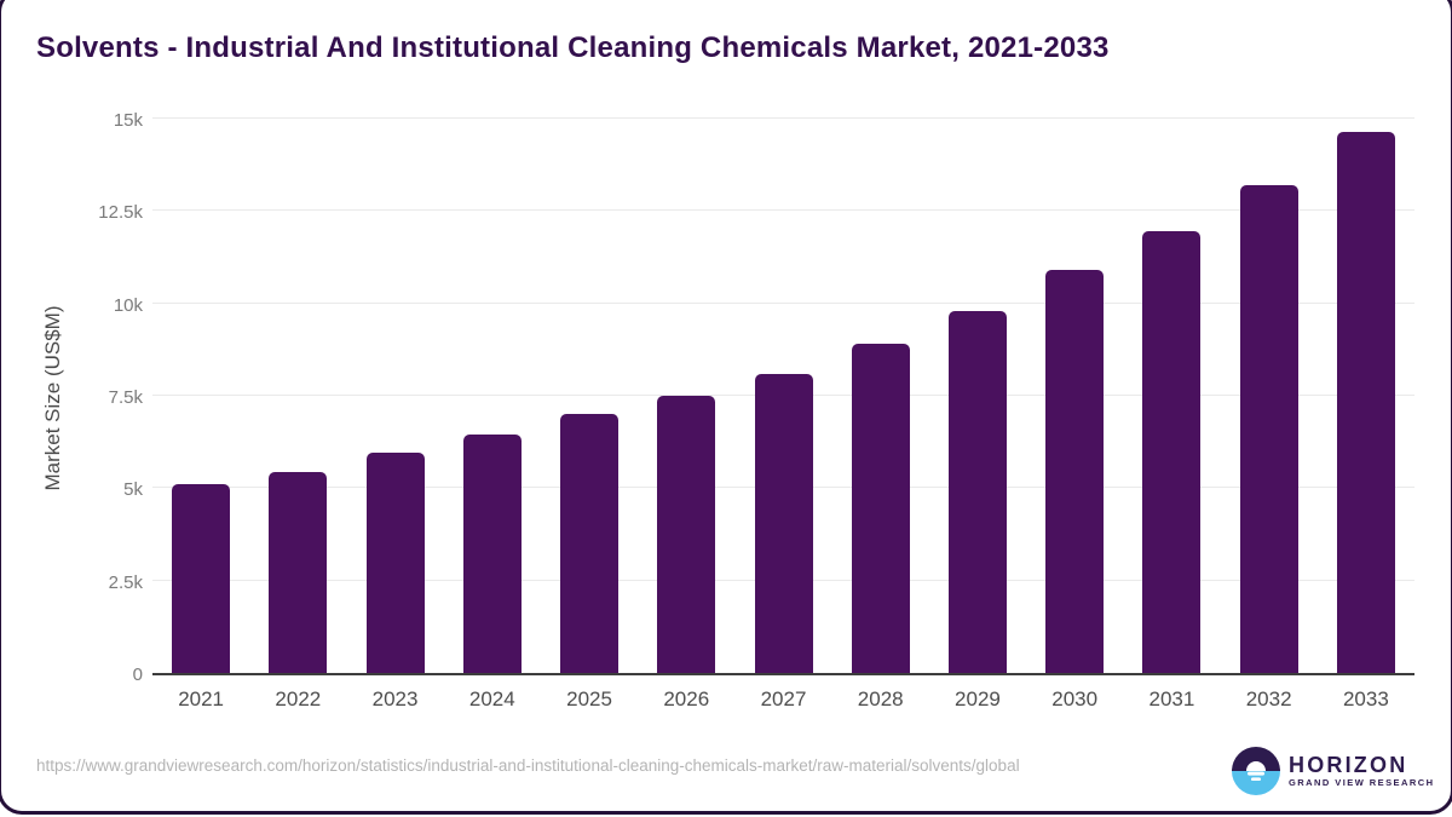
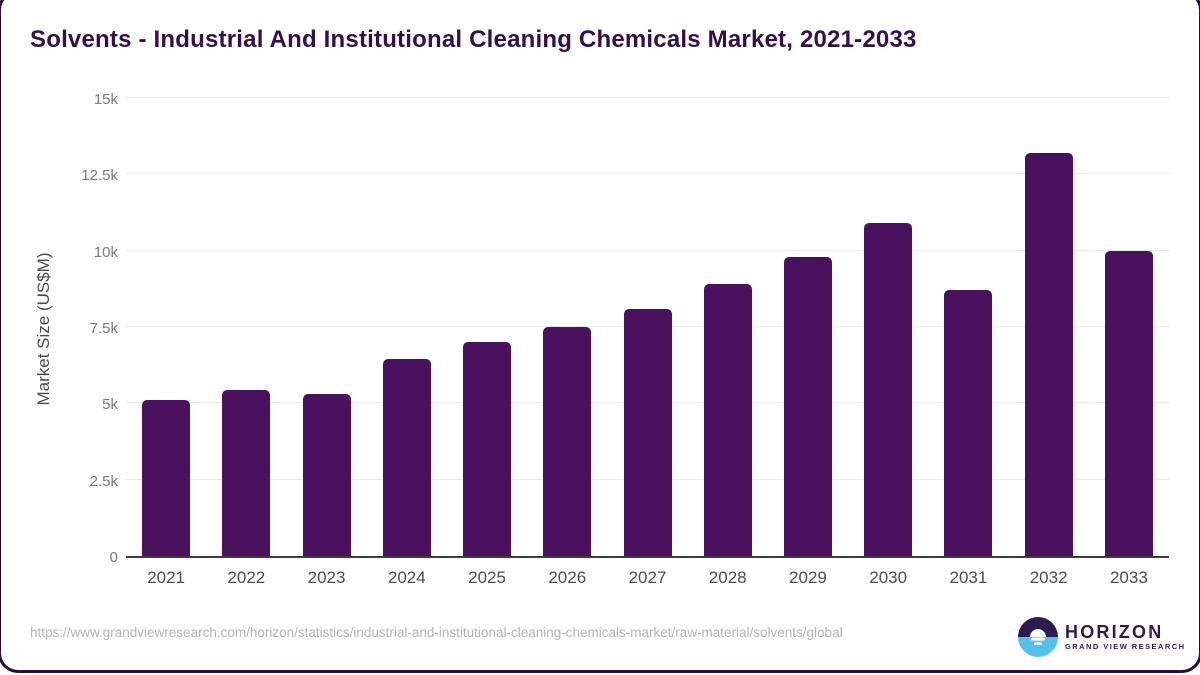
2023: 6.0k -> 5.3k
2031: 12.0k -> 8.7k
2033: 14.6k -> 10.0k
